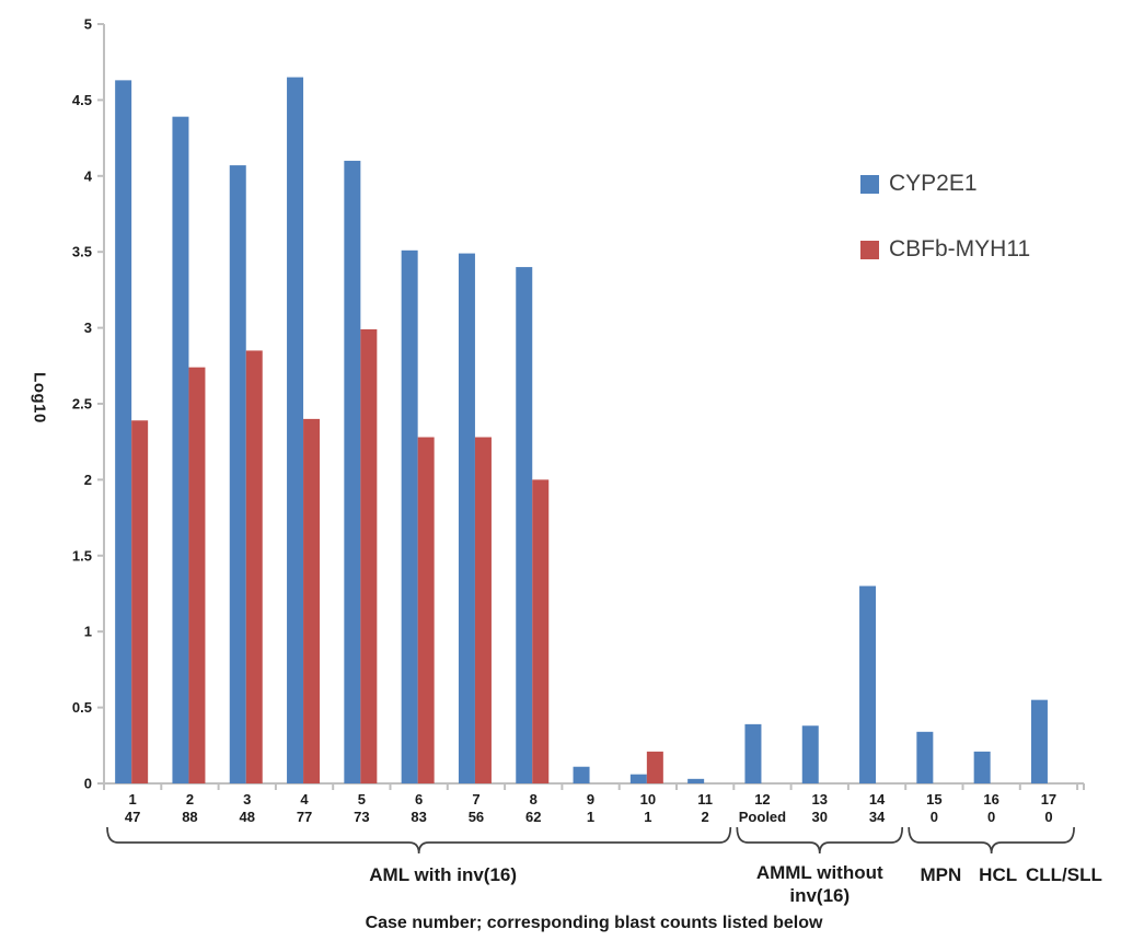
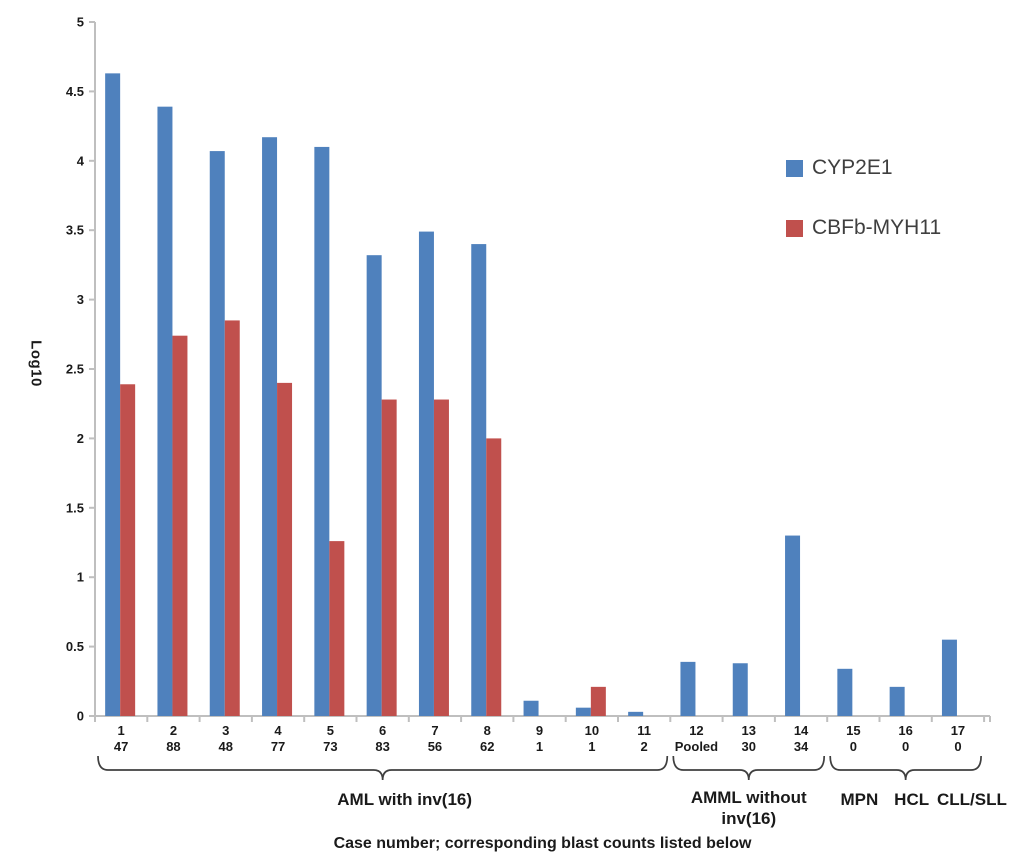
CYP2E1/4: 4.65 -> 4.17
CBFb-MYH11/5: 2.99 -> 1.26
CYP2E1/6: 3.51 -> 3.32
